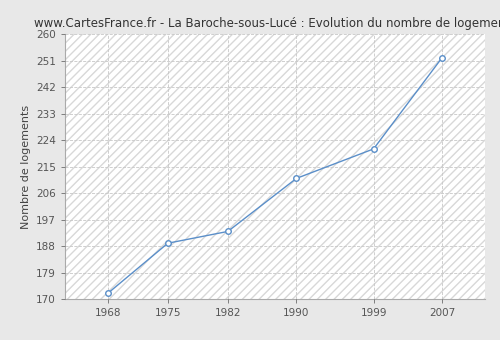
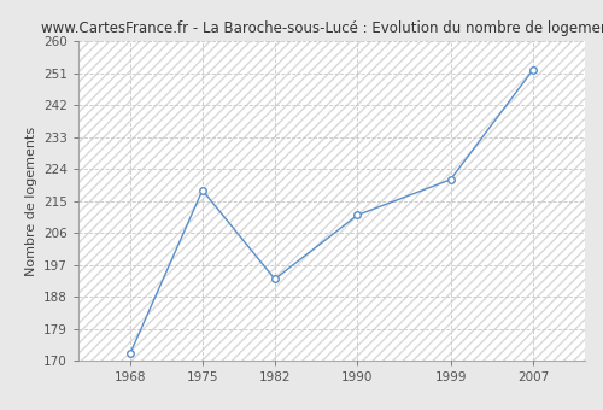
1975: 189 -> 218
